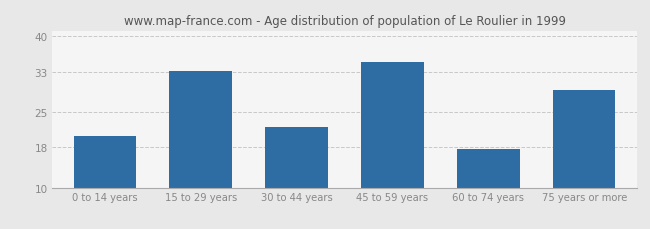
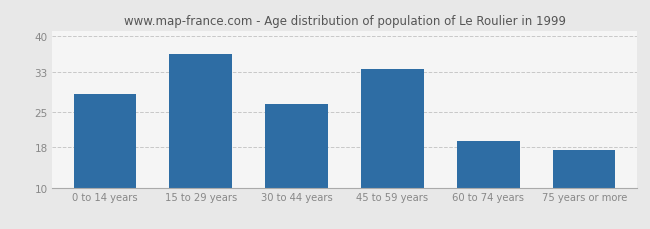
0 to 14 years: 20.2 -> 28.5
15 to 29 years: 33.2 -> 36.5
30 to 44 years: 22.0 -> 26.5
45 to 59 years: 34.8 -> 33.5
60 to 74 years: 17.6 -> 19.2
75 years or more: 29.4 -> 17.5
